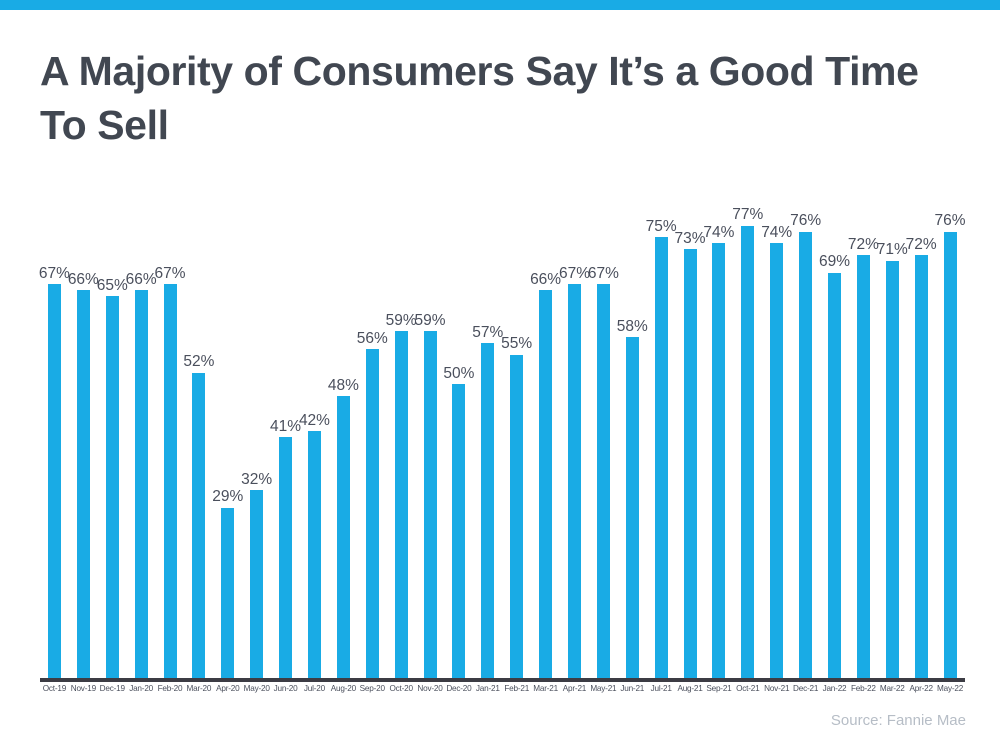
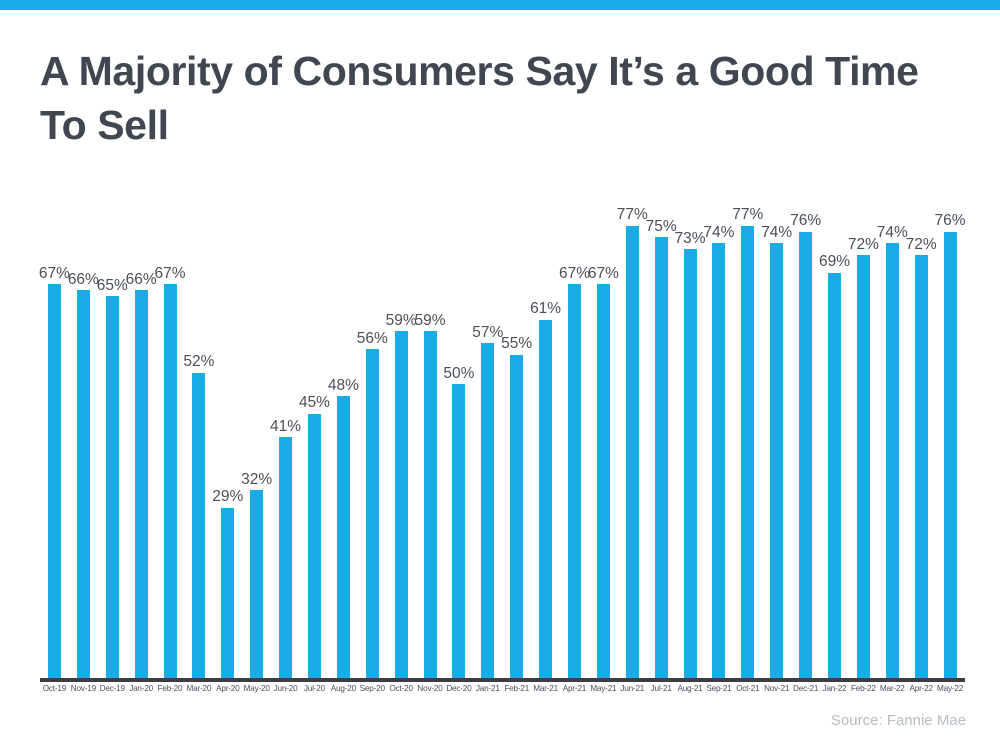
Jul-20: 42% -> 45%
Mar-21: 66% -> 61%
Jun-21: 58% -> 77%
Mar-22: 71% -> 74%
